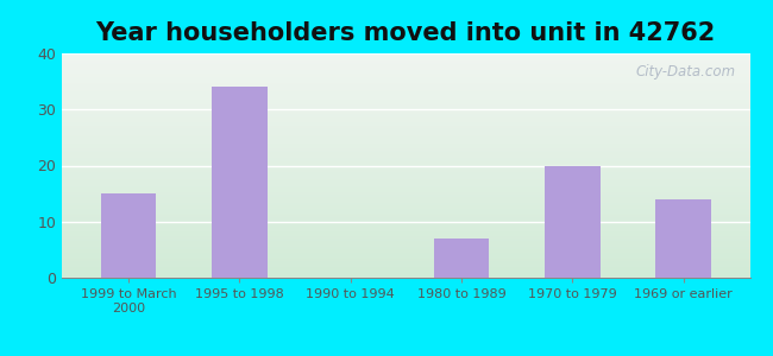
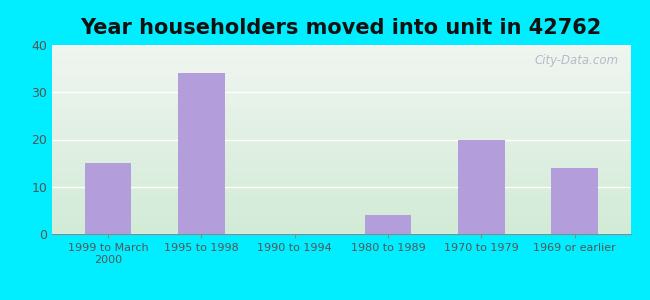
1980 to 1989: 7 -> 4
